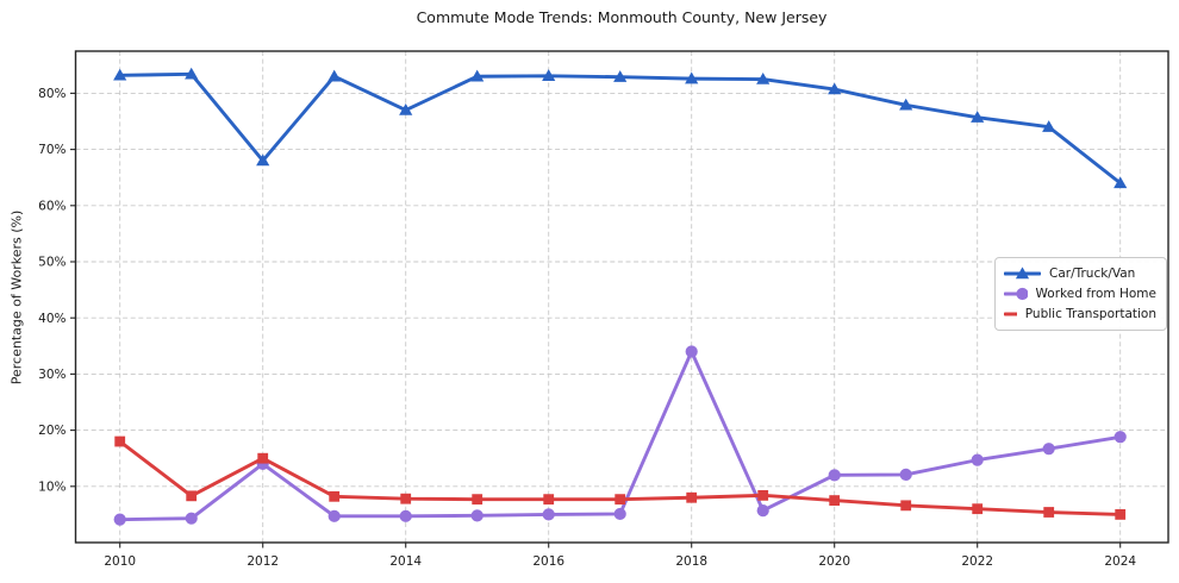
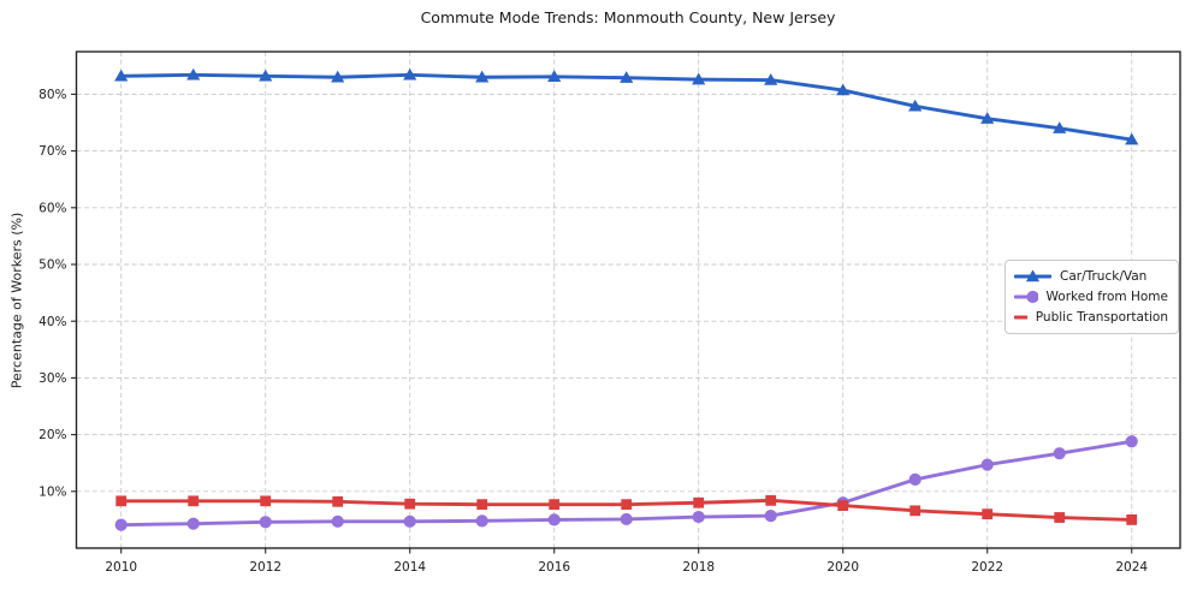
Public Transportation/2010: 18% -> 8%
Car/Truck/Van/2012: 68% -> 83%
Worked from Home/2012: 14% -> 5%
Public Transportation/2012: 15% -> 8%
Car/Truck/Van/2014: 77% -> 83%
Worked from Home/2018: 34% -> 6%
Worked from Home/2020: 12% -> 8%
Car/Truck/Van/2024: 64% -> 72%
